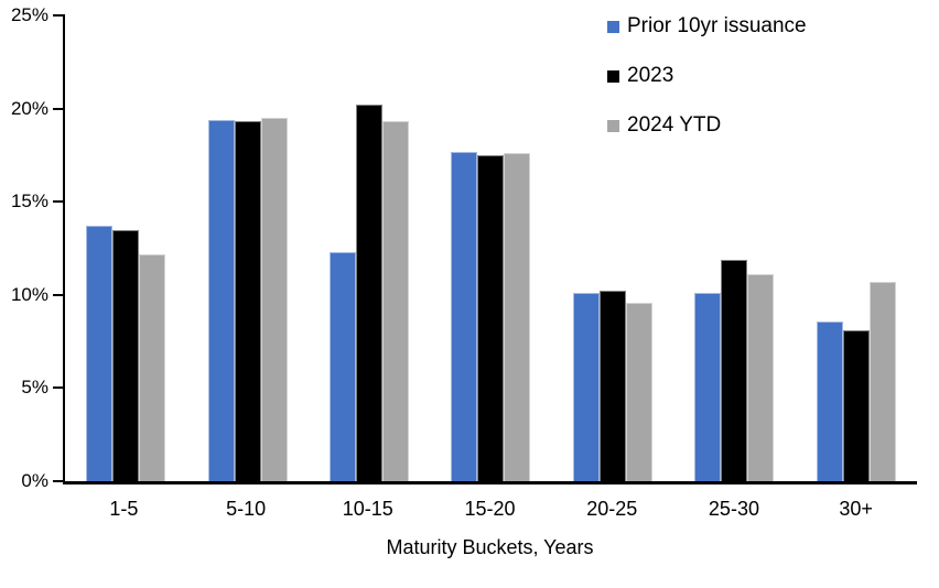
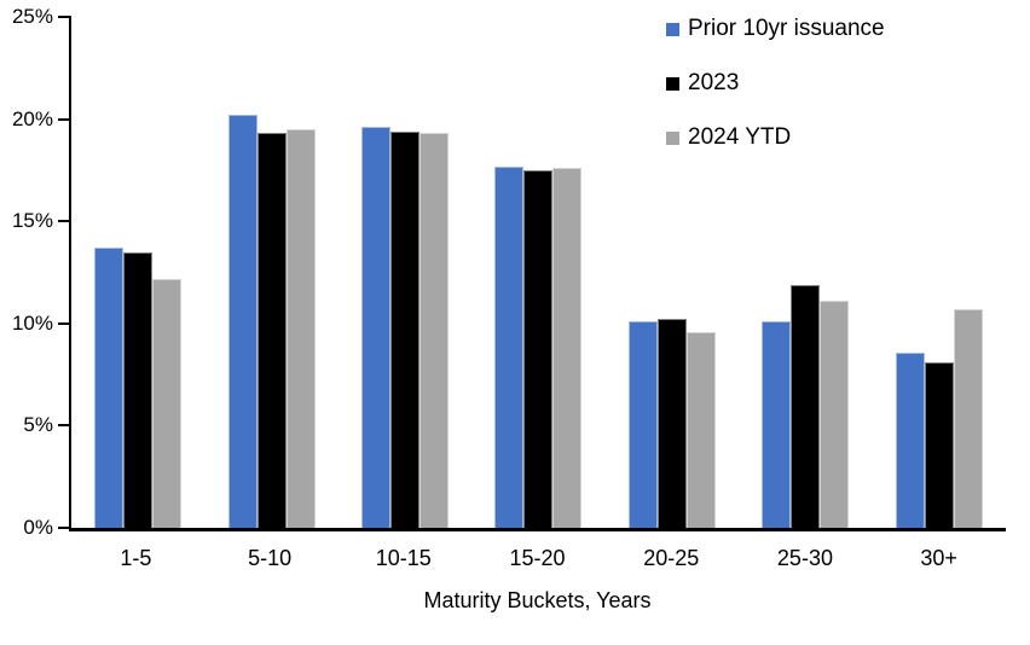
Prior 10yr issuance/5-10: 19.4% -> 20.2%
Prior 10yr issuance/10-15: 12.3% -> 19.6%
2023/10-15: 20.2% -> 19.4%
